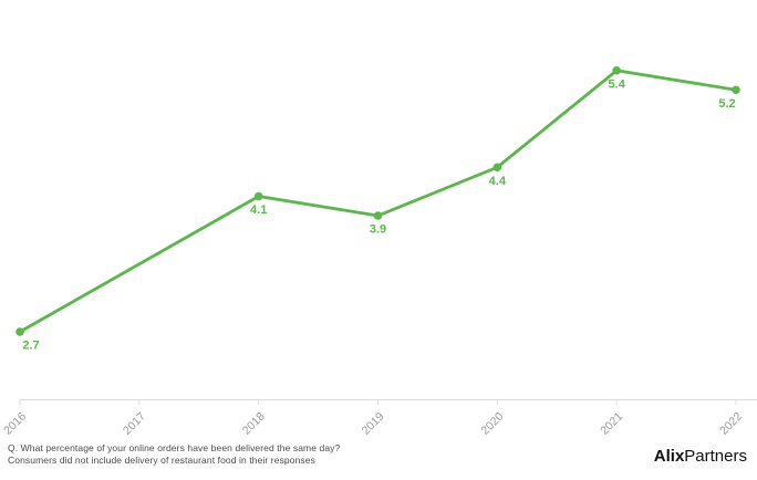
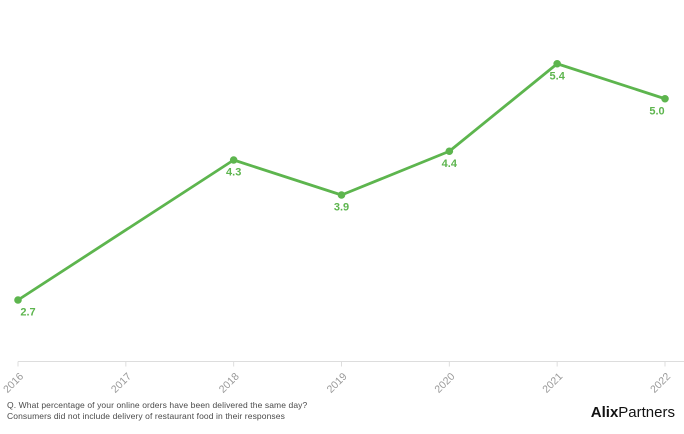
2018: 4.1 -> 4.3
2022: 5.2 -> 5.0
